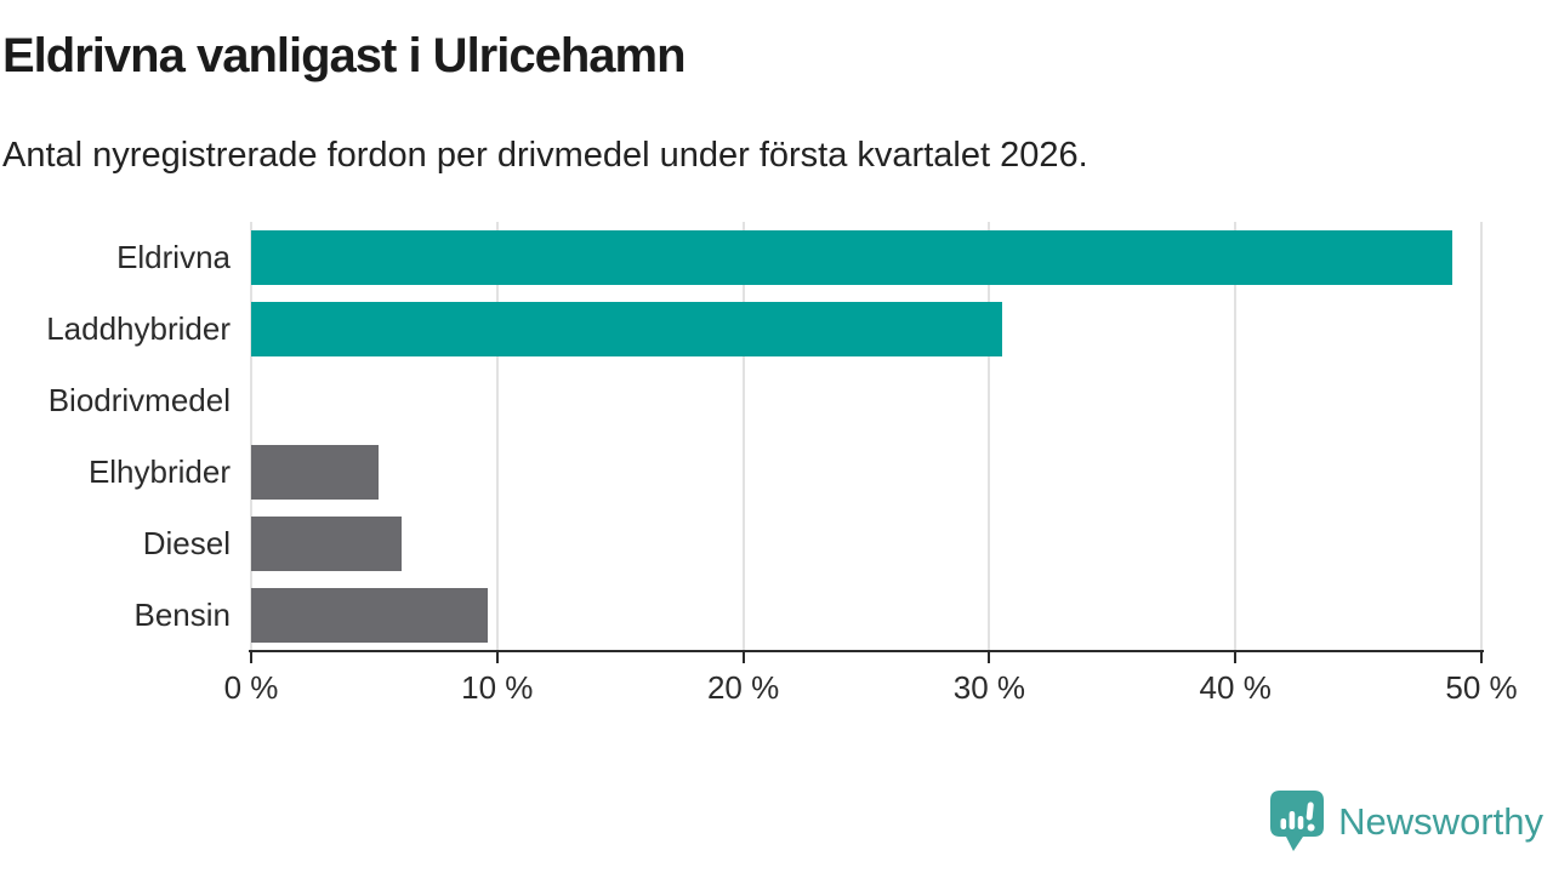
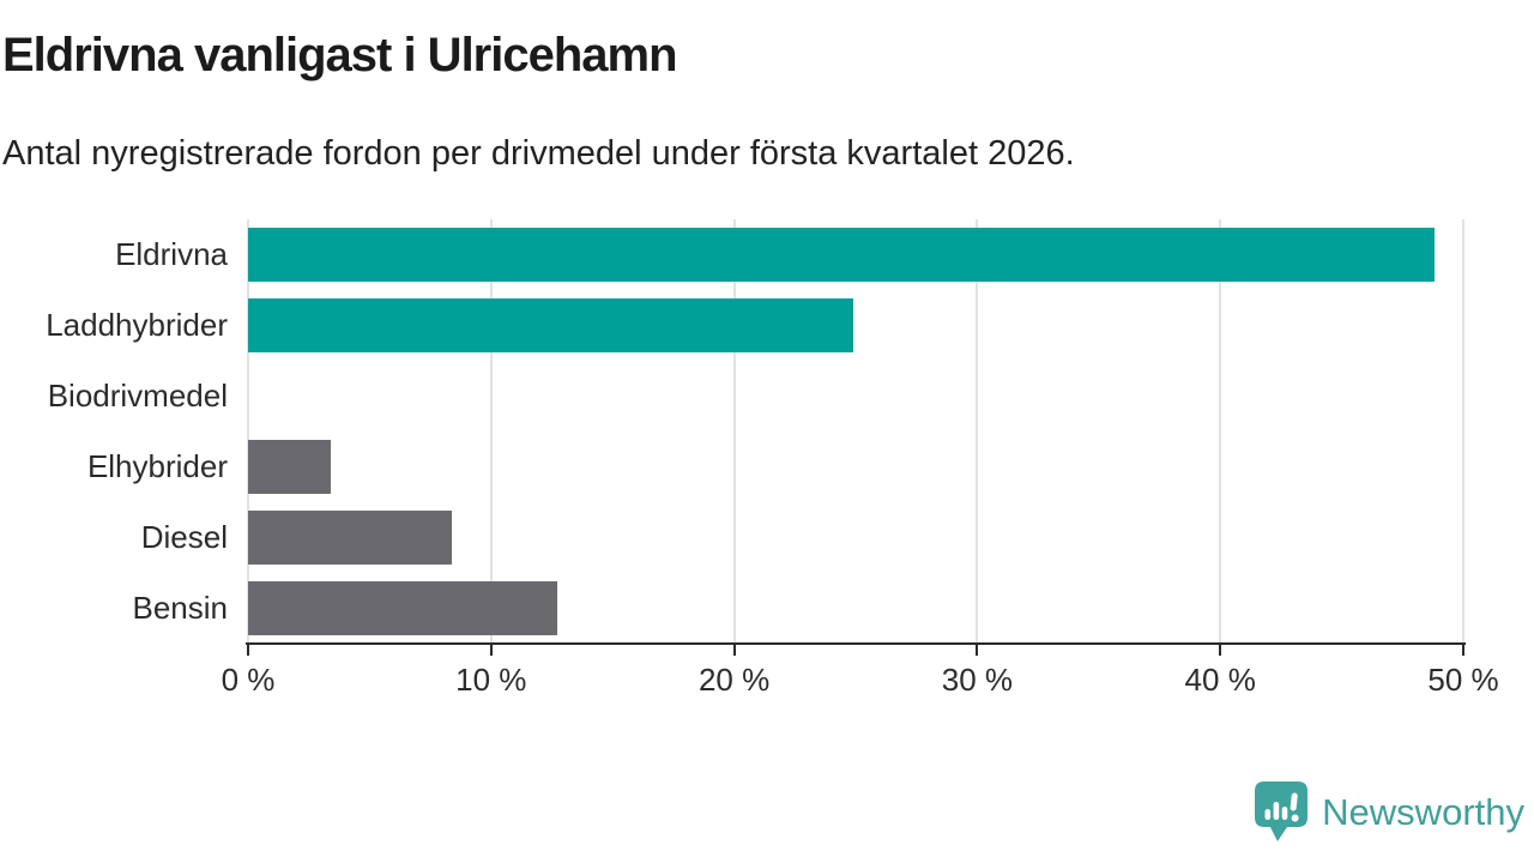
Laddhybrider: 30.5% -> 24.9%
Elhybrider: 5.2% -> 3.4%
Diesel: 6.1% -> 8.4%
Bensin: 9.6% -> 12.7%
